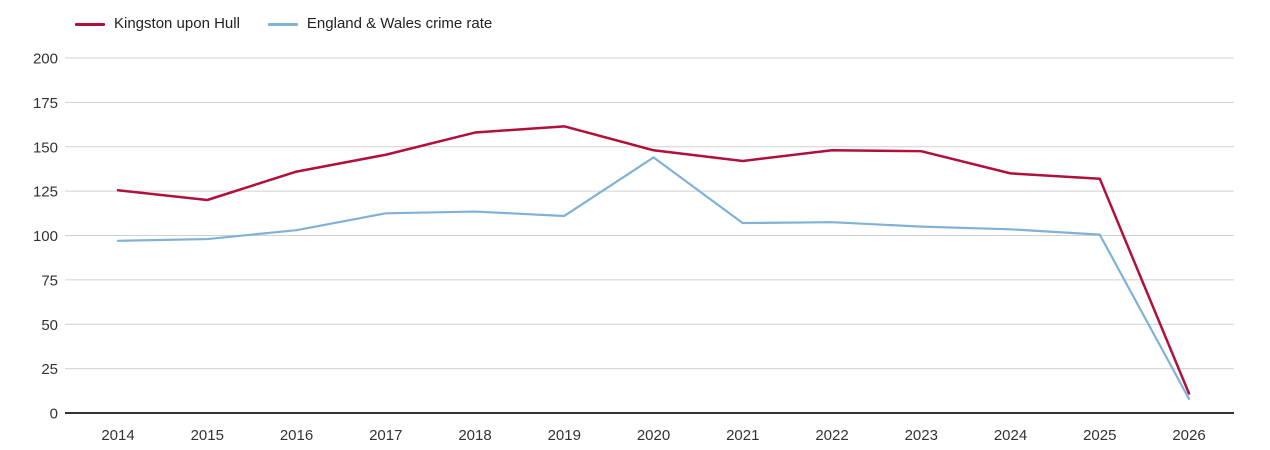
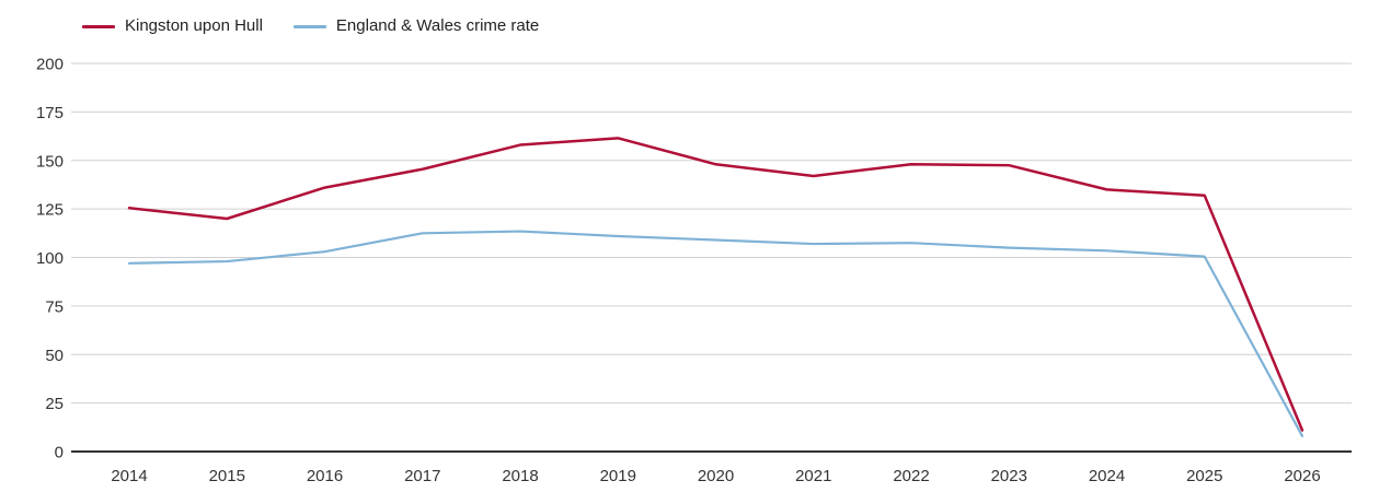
England & Wales crime rate/2020: 144 -> 109
